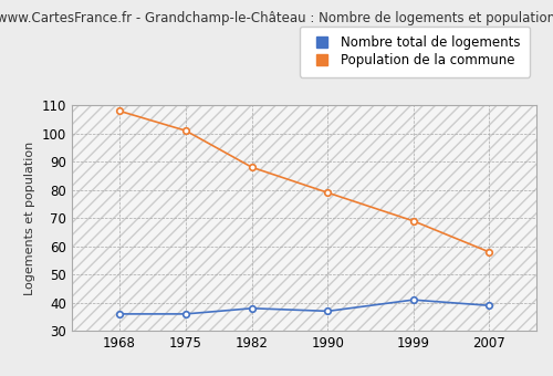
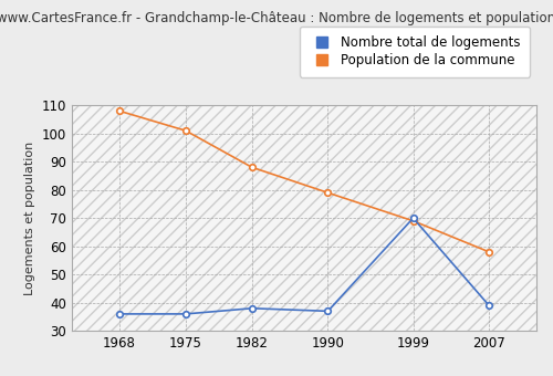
Nombre total de logements/1999: 41 -> 70
